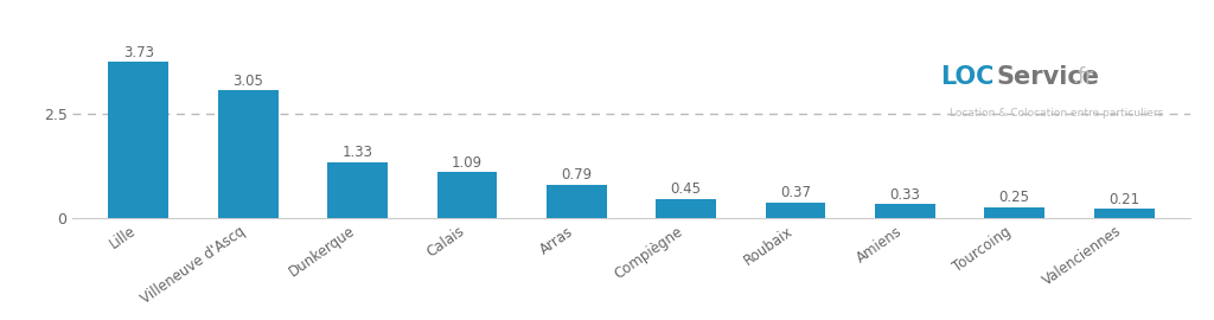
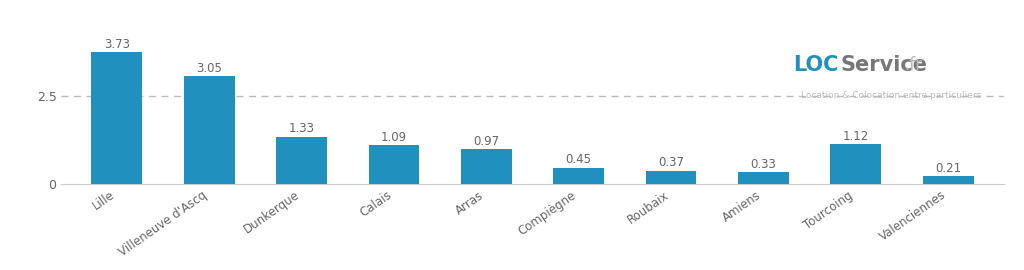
Arras: 0.79 -> 0.97
Tourcoing: 0.25 -> 1.12
